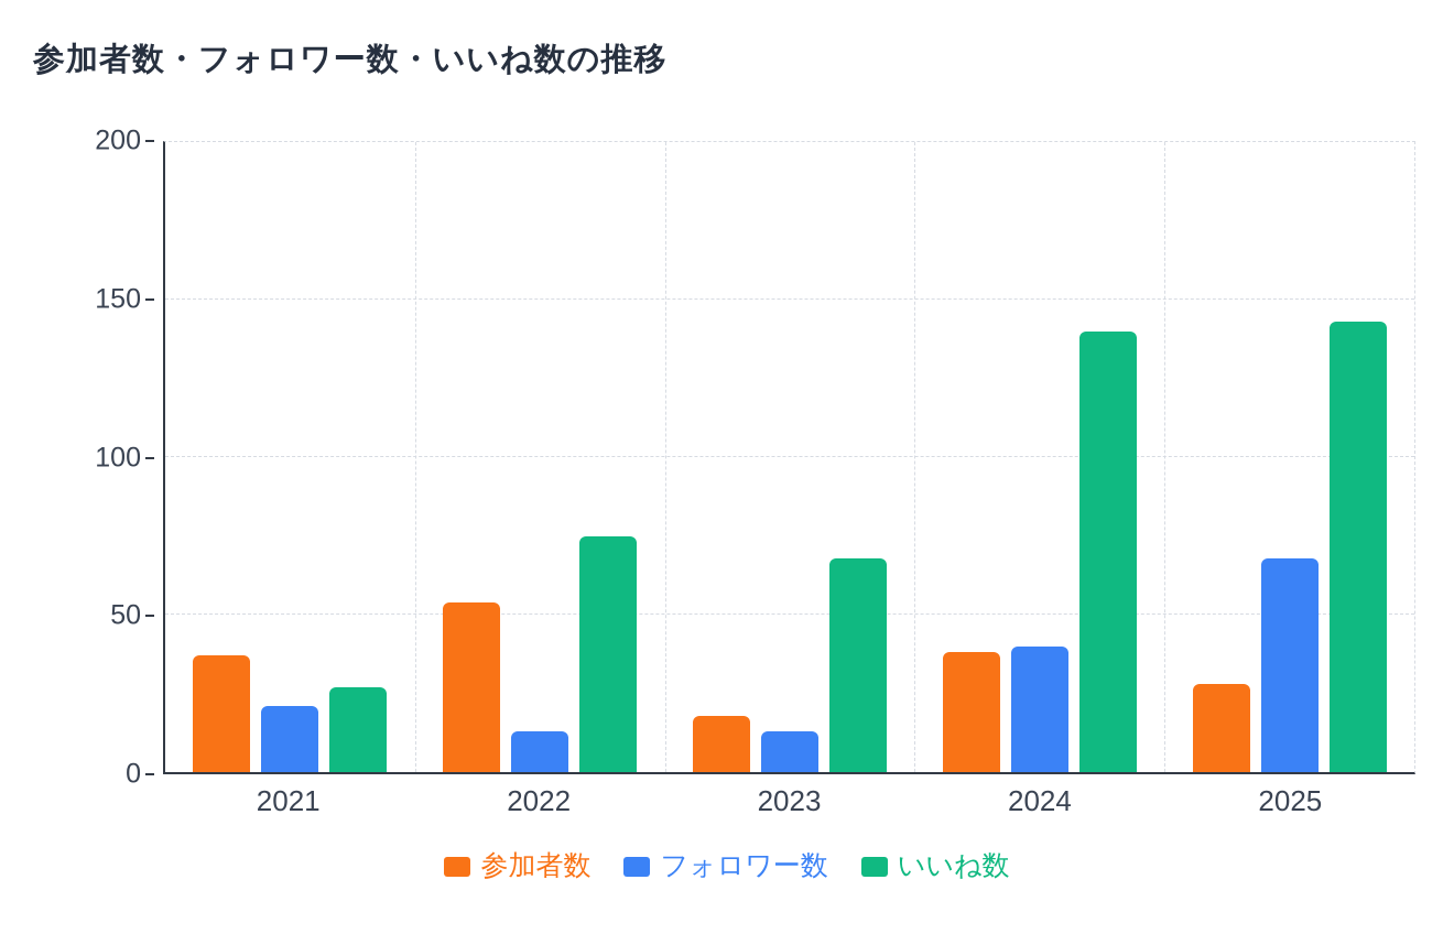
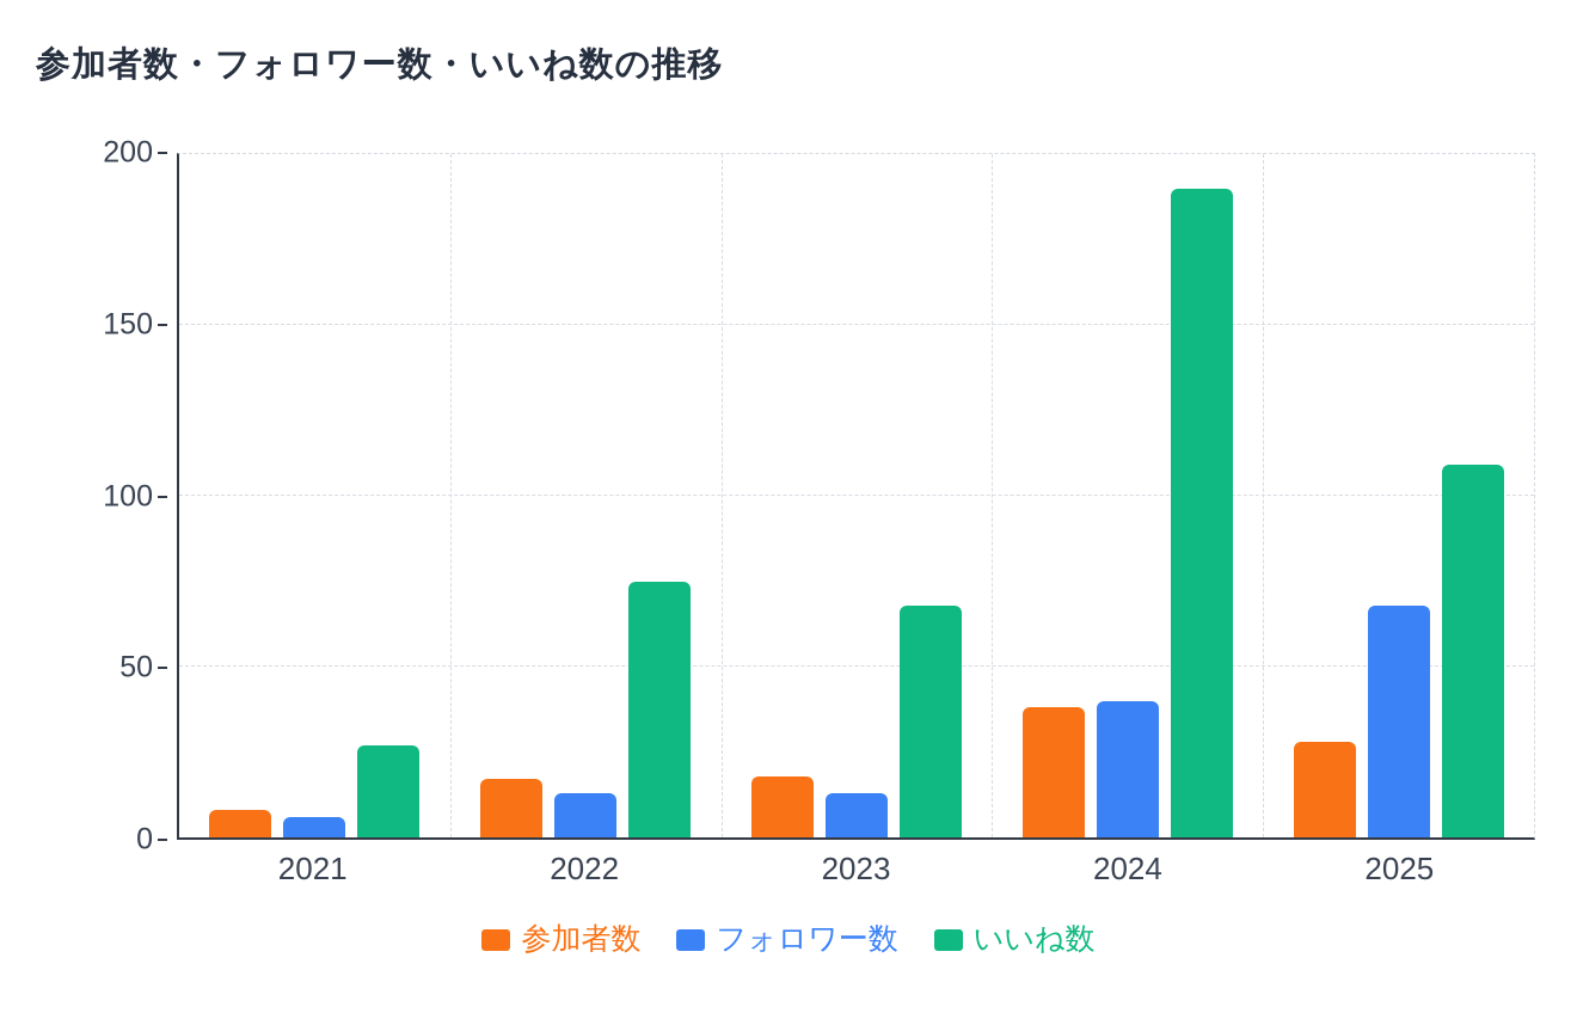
参加者数/2021: 37 -> 8
フォロワー数/2021: 21 -> 6
参加者数/2022: 54 -> 17
いいね数/2024: 140 -> 190
いいね数/2025: 143 -> 109
